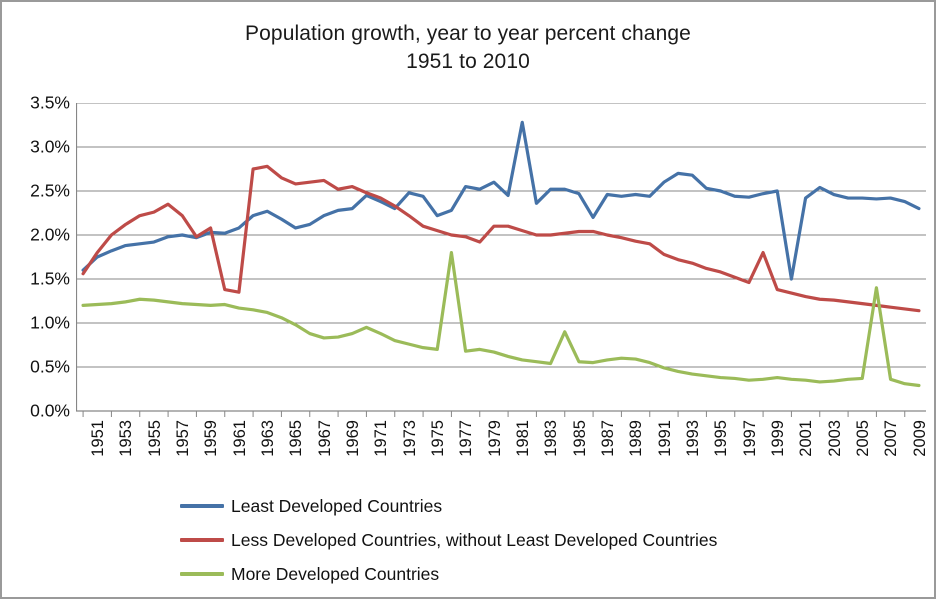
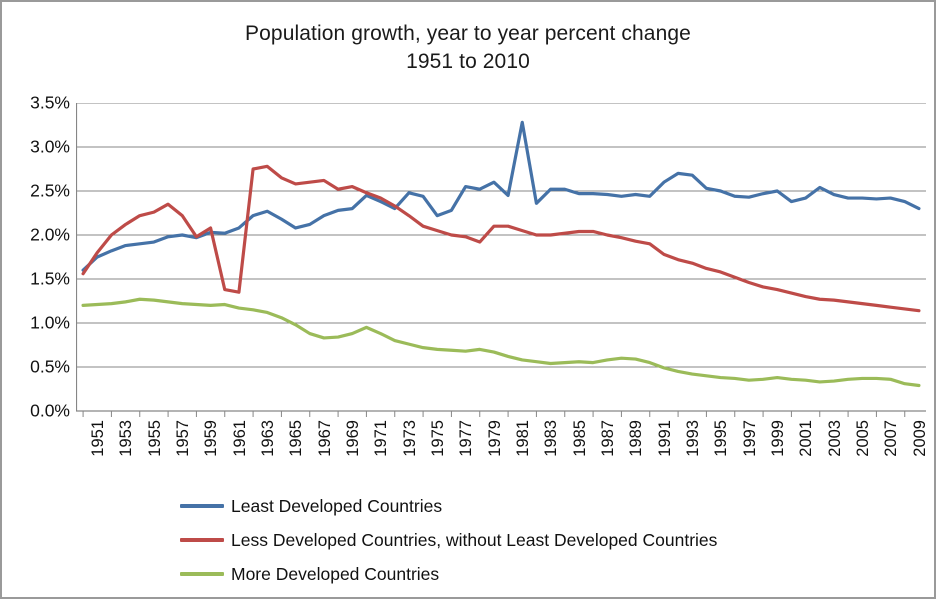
More Developed Countries/1977: 1.8% -> 0.7%
More Developed Countries/1985: 0.9% -> 0.6%
Least Developed Countries/1987: 2.2% -> 2.5%
Less Developed Countries, without Least Developed Countries/1999: 1.8% -> 1.4%
Least Developed Countries/2001: 1.5% -> 2.4%
More Developed Countries/2007: 1.4% -> 0.4%
